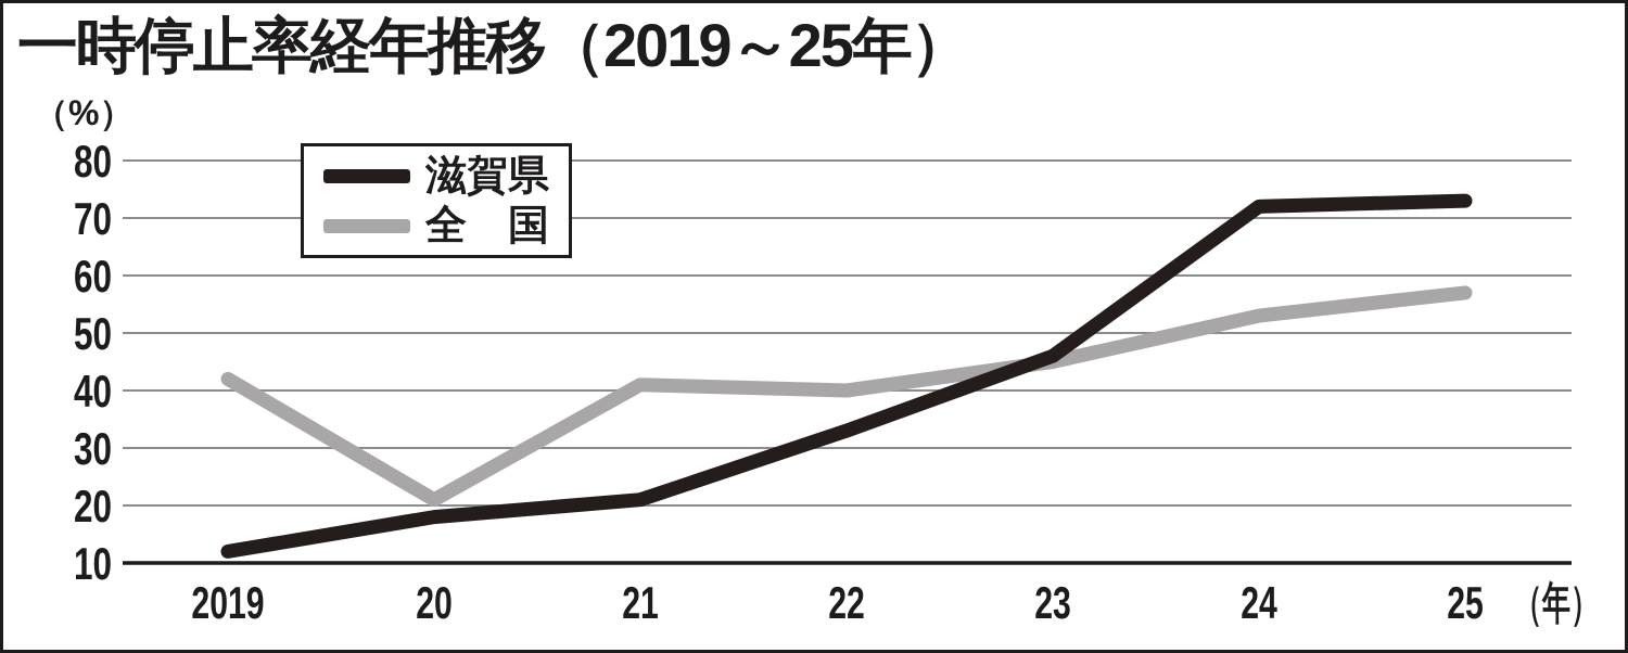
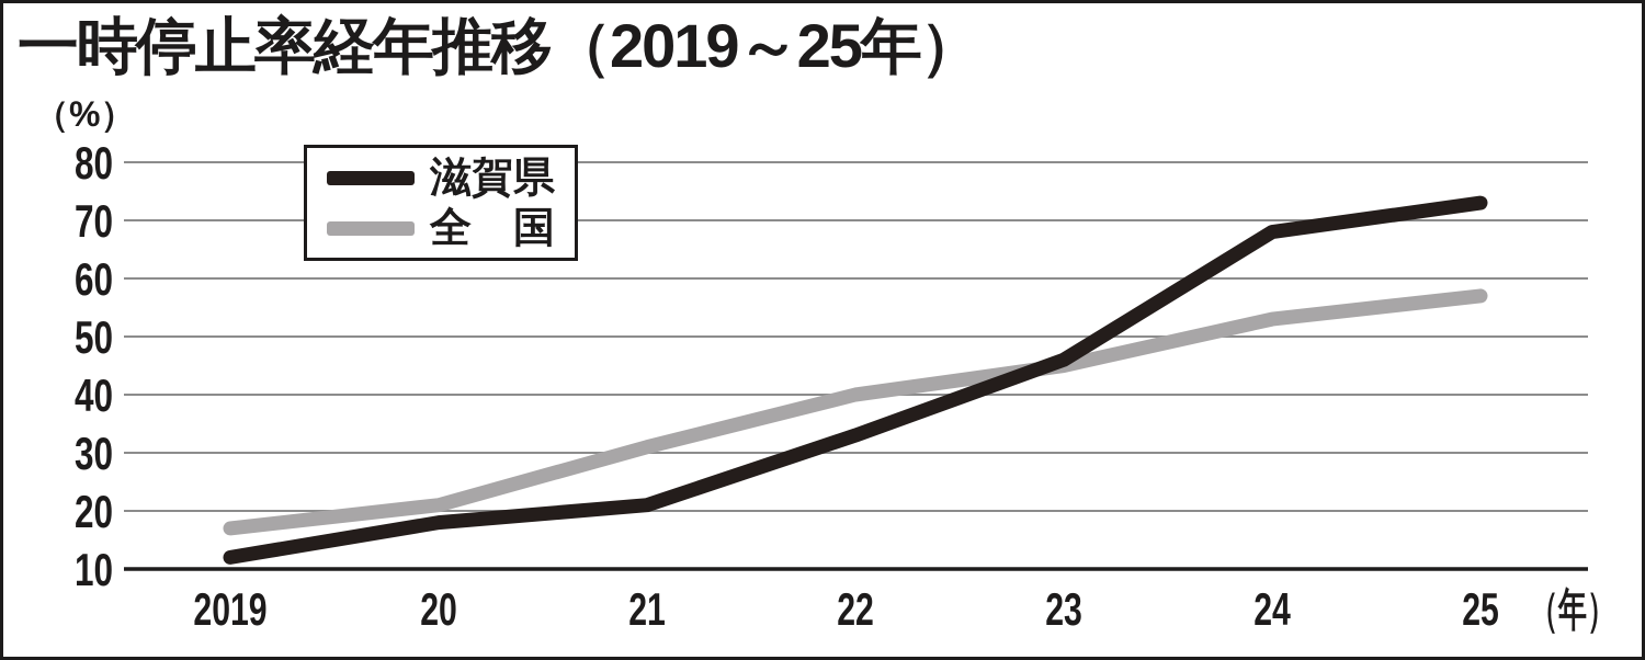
全国/2019: 42 -> 17
全国/21: 41 -> 31
滋賀県/24: 72 -> 68
